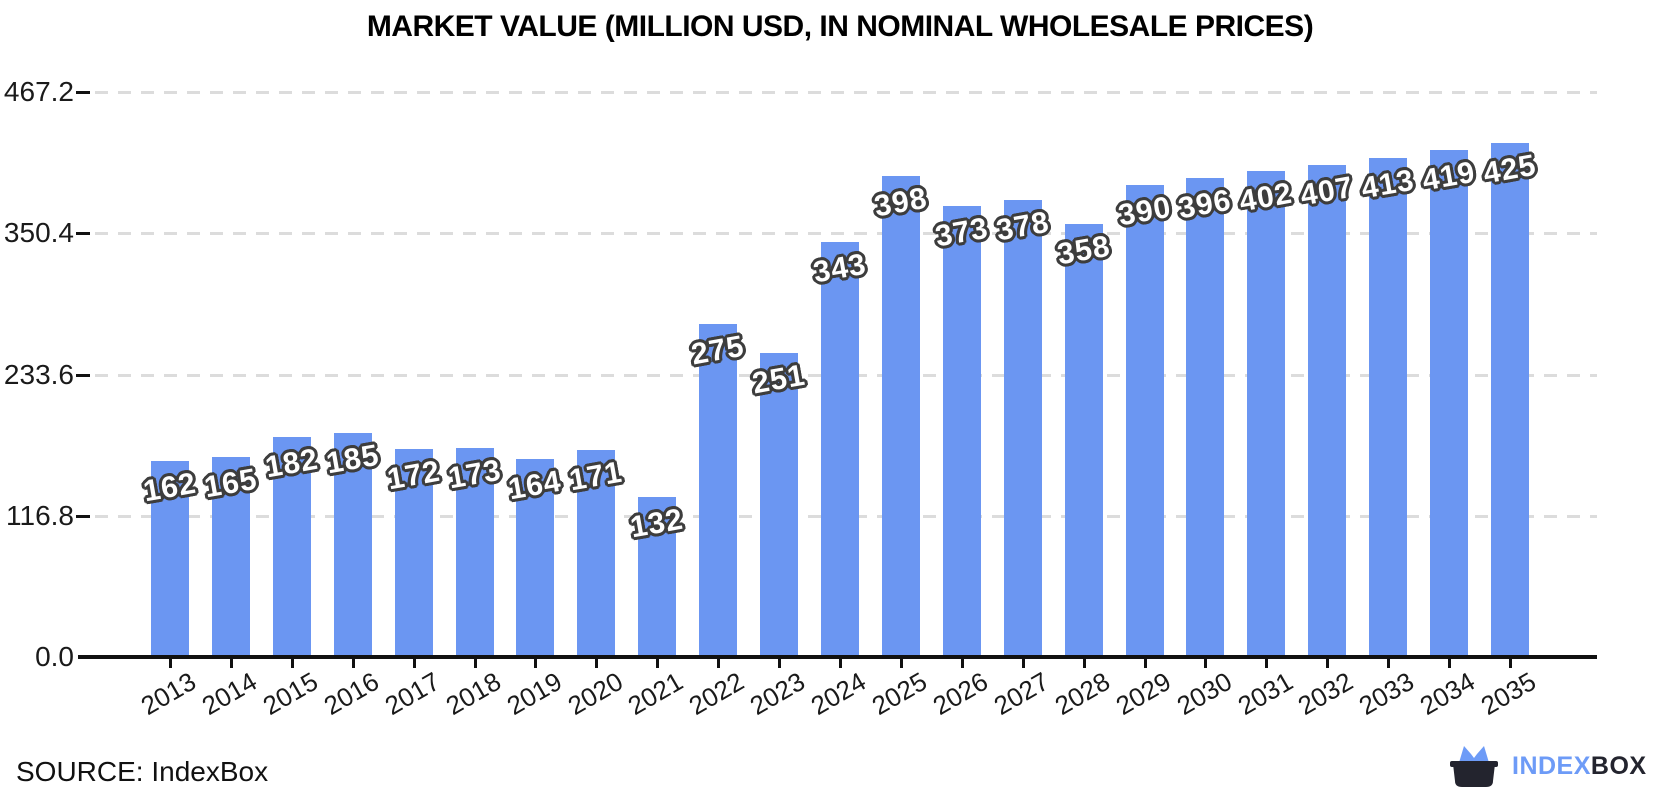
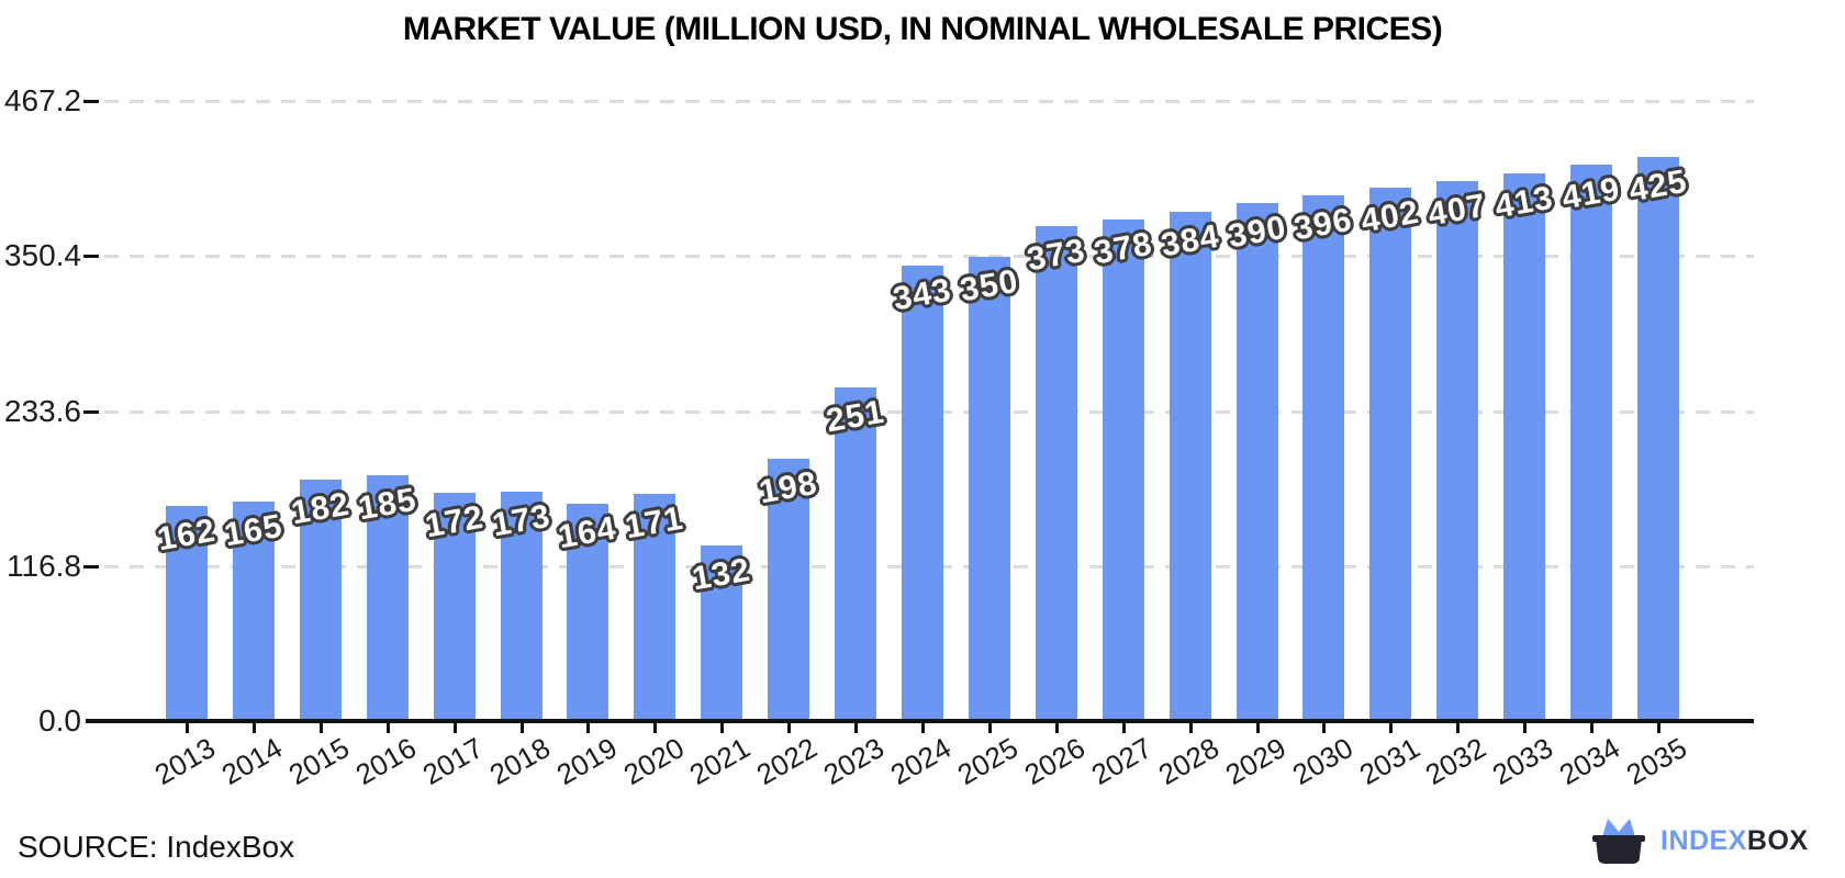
2022: 275 -> 198
2025: 398 -> 350
2028: 358 -> 384
